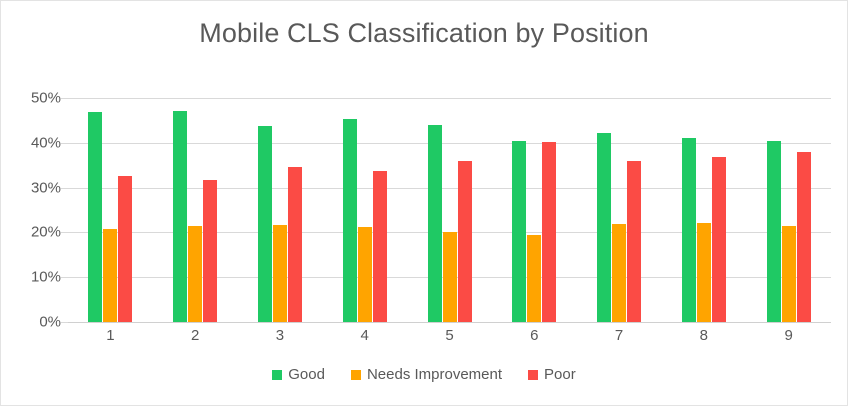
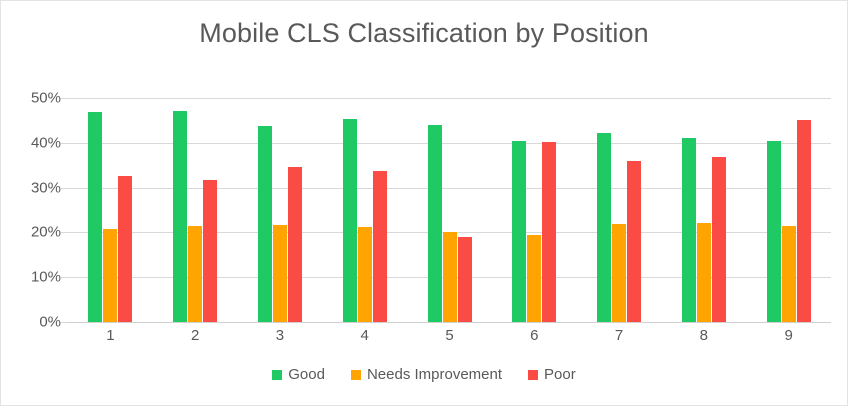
Poor/5: 36% -> 19%
Poor/9: 38% -> 45%
